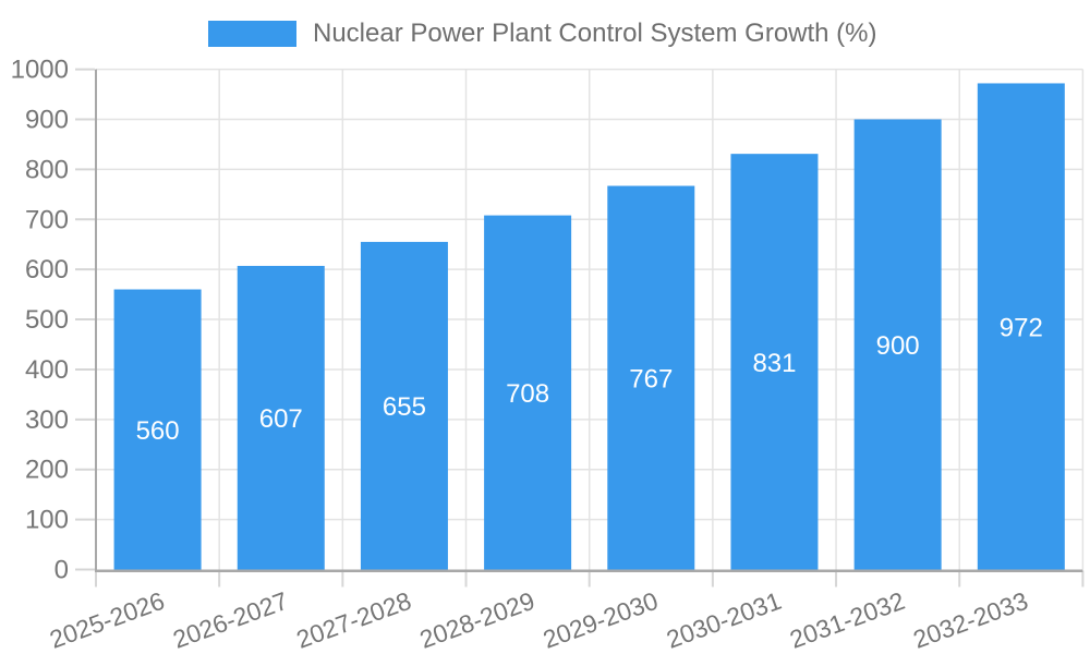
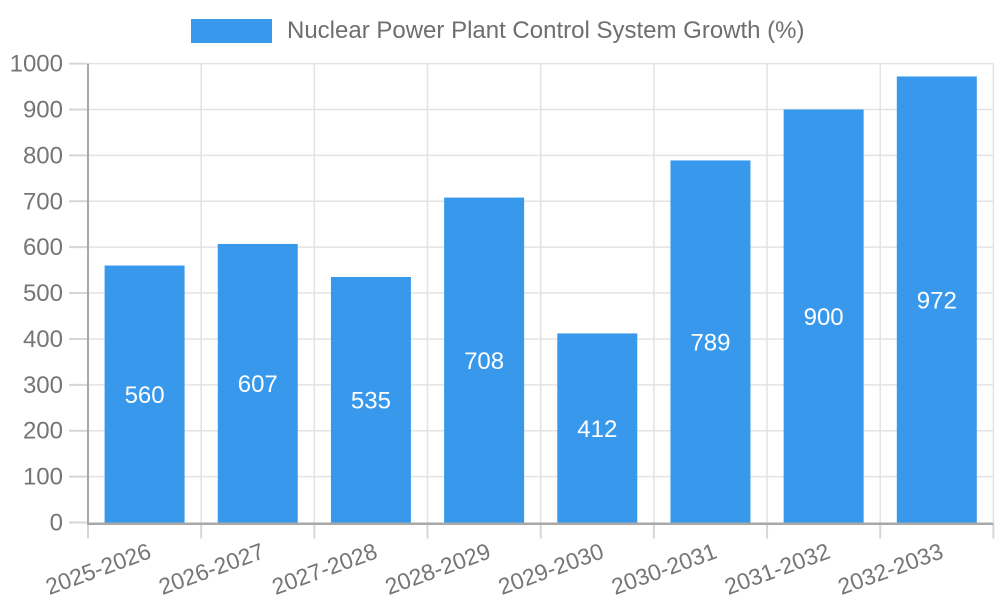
2027-2028: 655 -> 535
2029-2030: 767 -> 412
2030-2031: 831 -> 789
